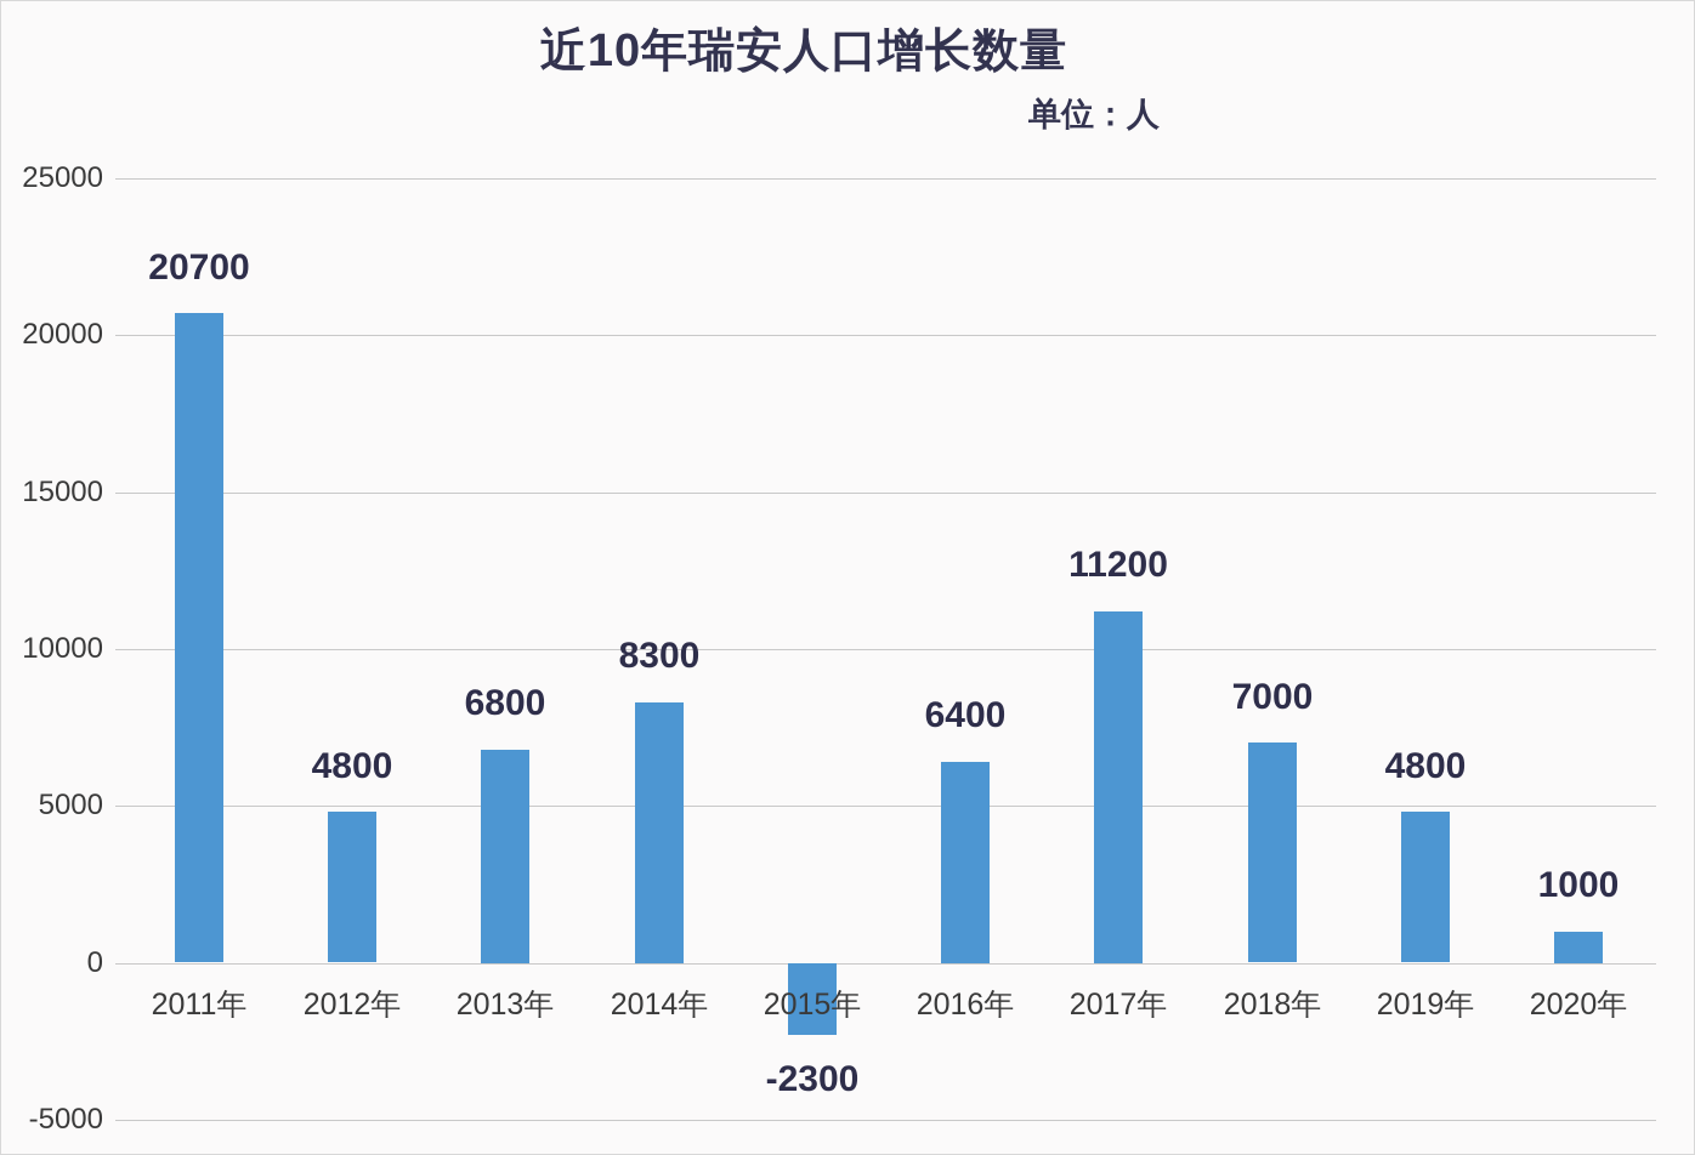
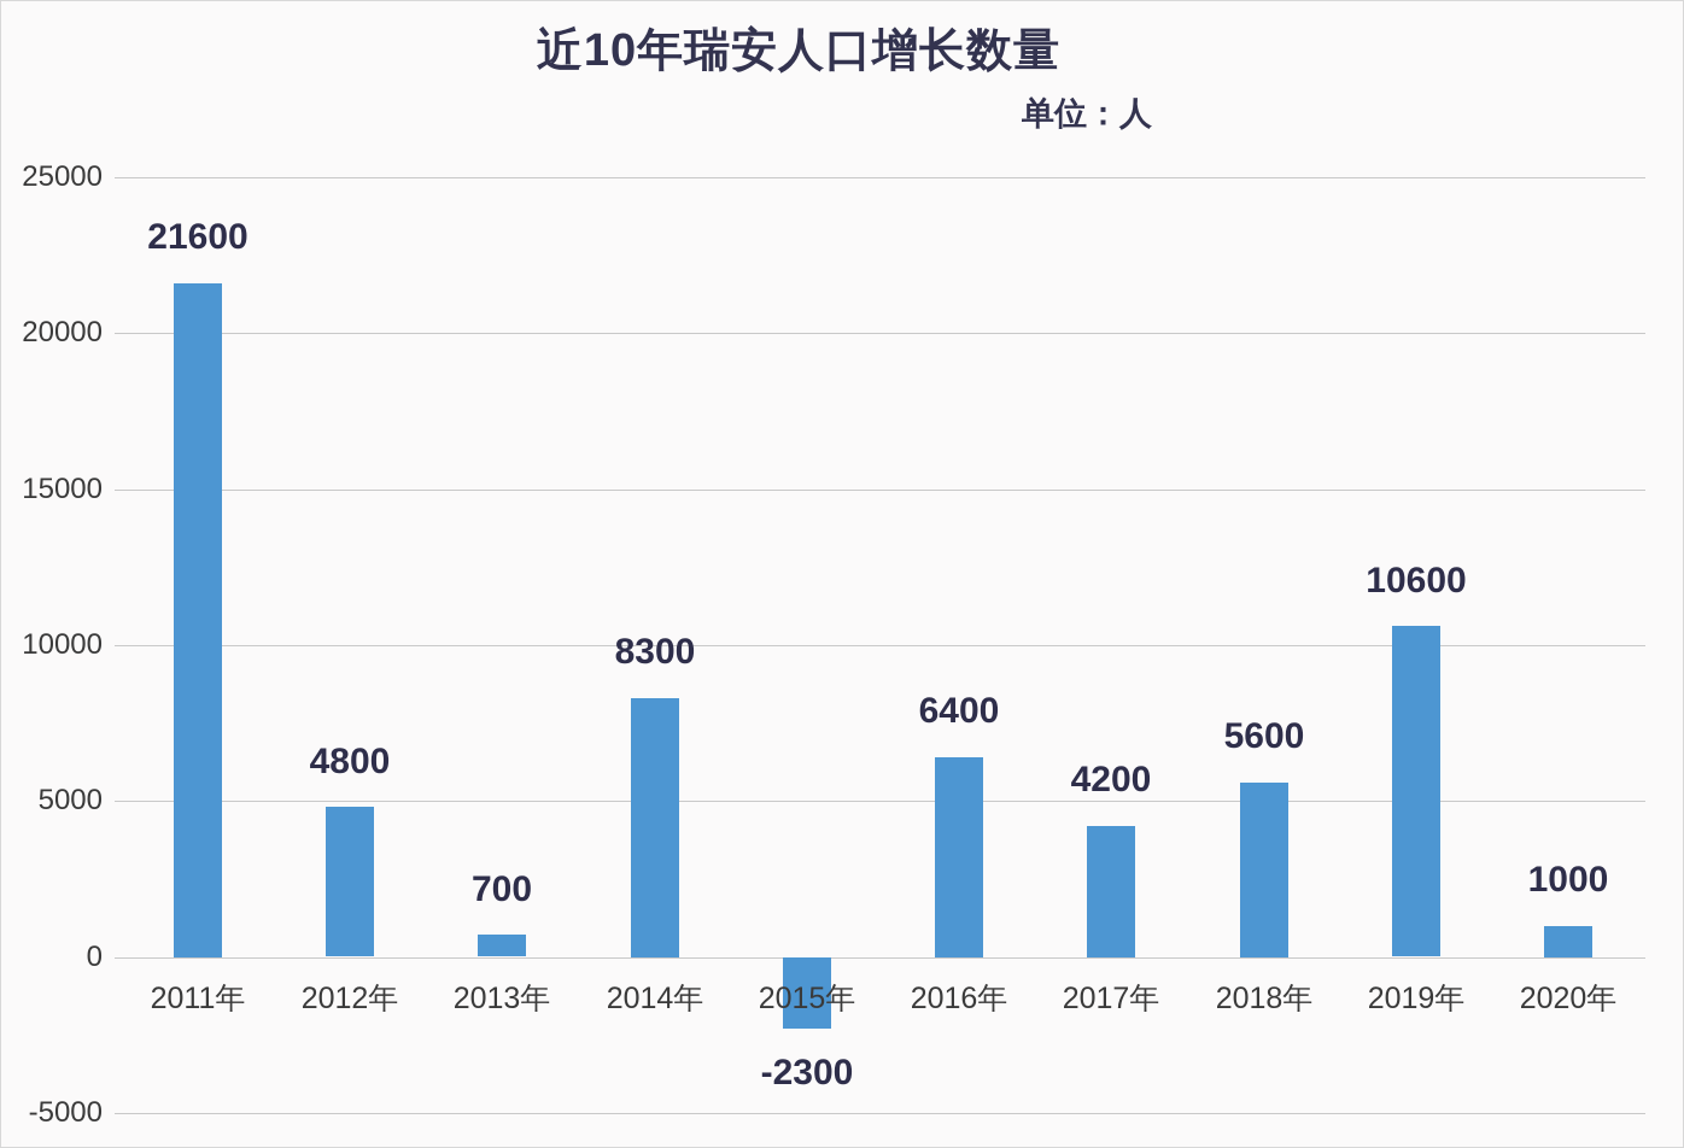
2011年: 20700 -> 21600
2013年: 6800 -> 700
2017年: 11200 -> 4200
2018年: 7000 -> 5600
2019年: 4800 -> 10600
